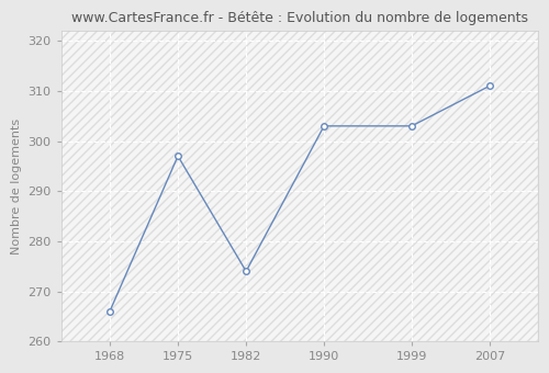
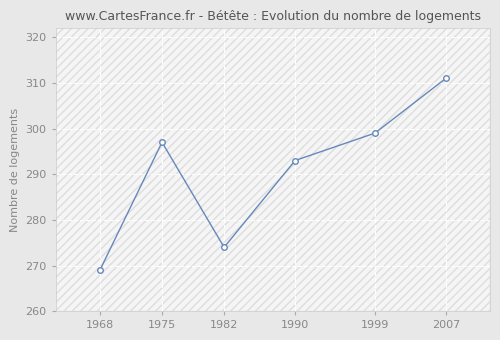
1968: 266 -> 269
1990: 303 -> 293
1999: 303 -> 299
